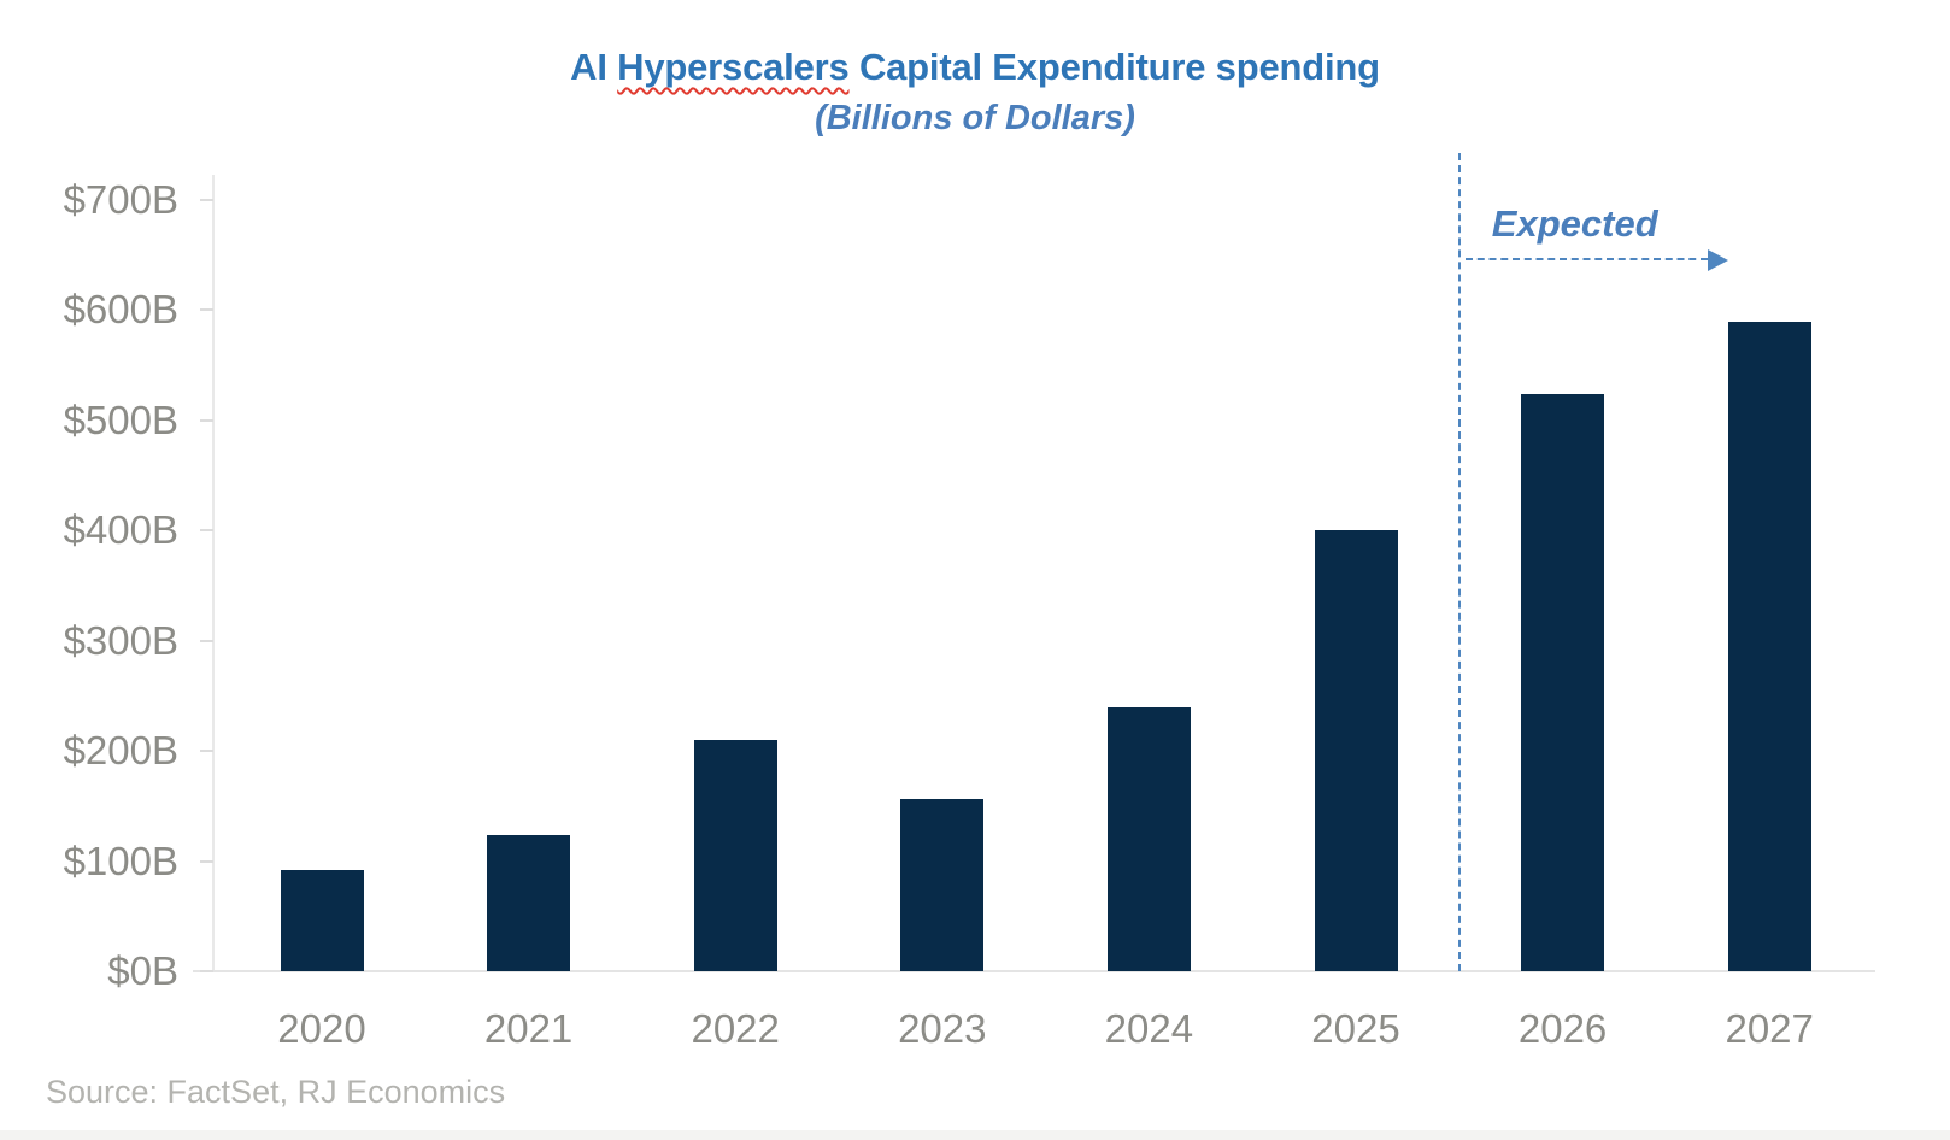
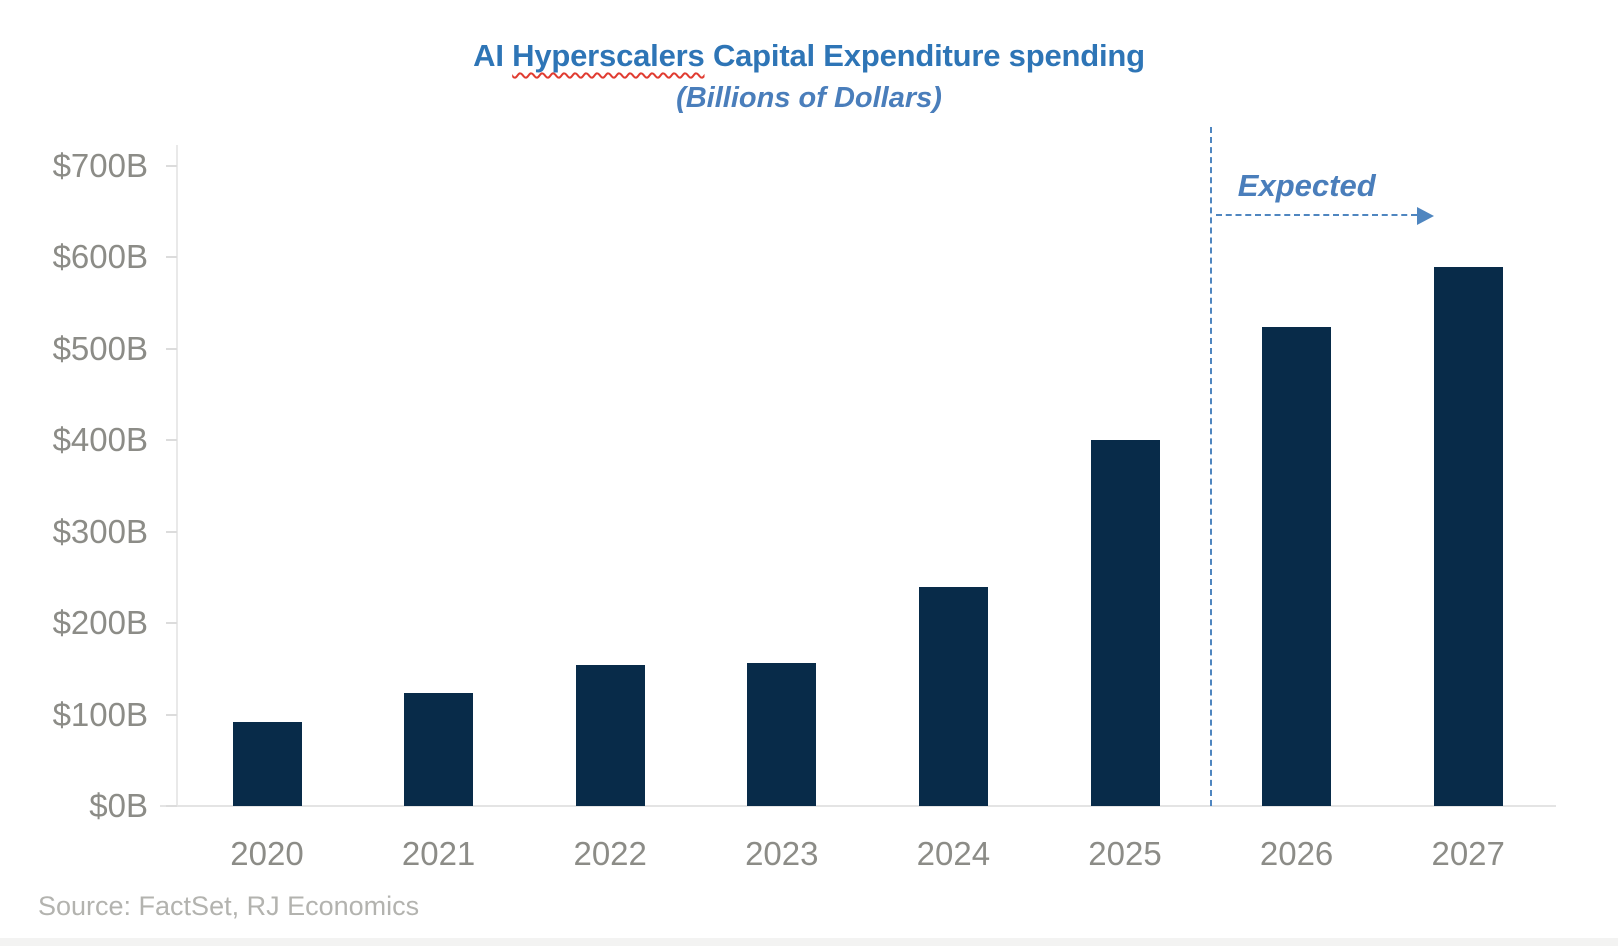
2022: $210B -> $150B
